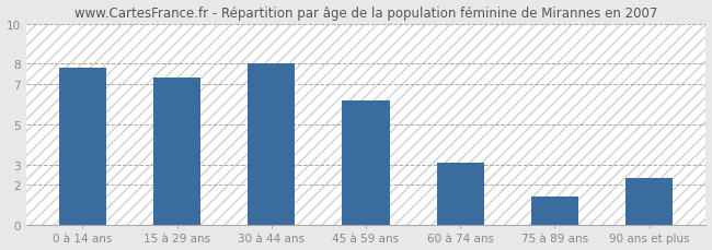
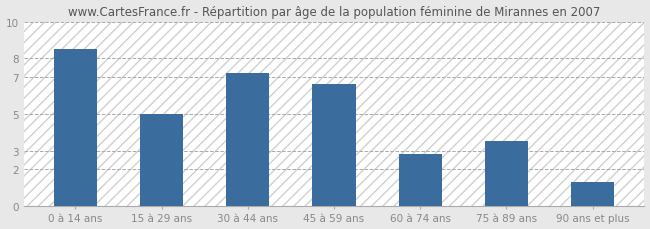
0 à 14 ans: 7.8 -> 8.5
15 à 29 ans: 7.3 -> 5.0
30 à 44 ans: 8.0 -> 7.2
45 à 59 ans: 6.2 -> 6.6
60 à 74 ans: 3.1 -> 2.8
75 à 89 ans: 1.4 -> 3.5
90 ans et plus: 2.3 -> 1.3
